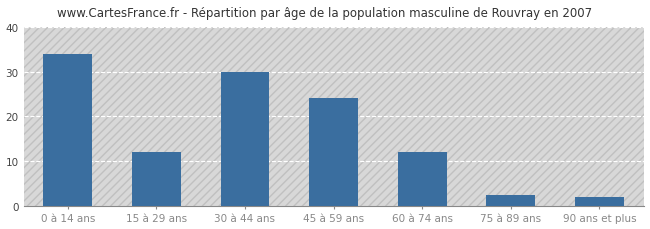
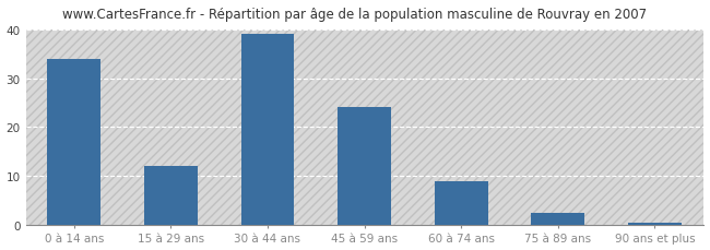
30 à 44 ans: 30.0 -> 39.0
60 à 74 ans: 12.0 -> 9.0
90 ans et plus: 2.0 -> 0.4
